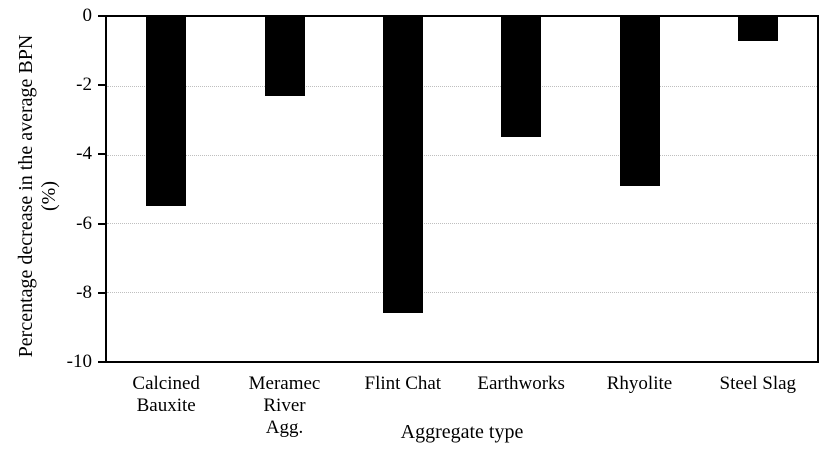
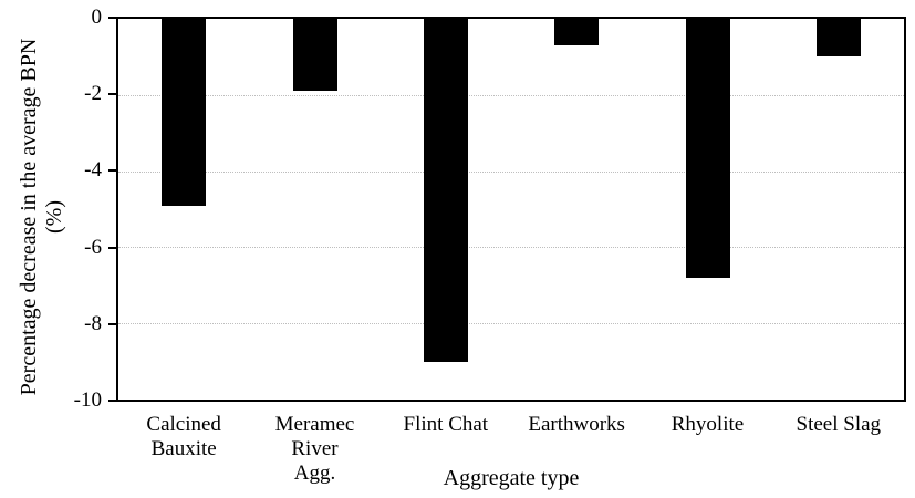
Calcined Bauxite: -5.5 -> -4.9
Meramec River Agg.: -2.3 -> -1.9
Flint Chat: -8.6 -> -9.0
Earthworks: -3.5 -> -0.7
Rhyolite: -4.9 -> -6.8
Steel Slag: -0.7 -> -1.0
